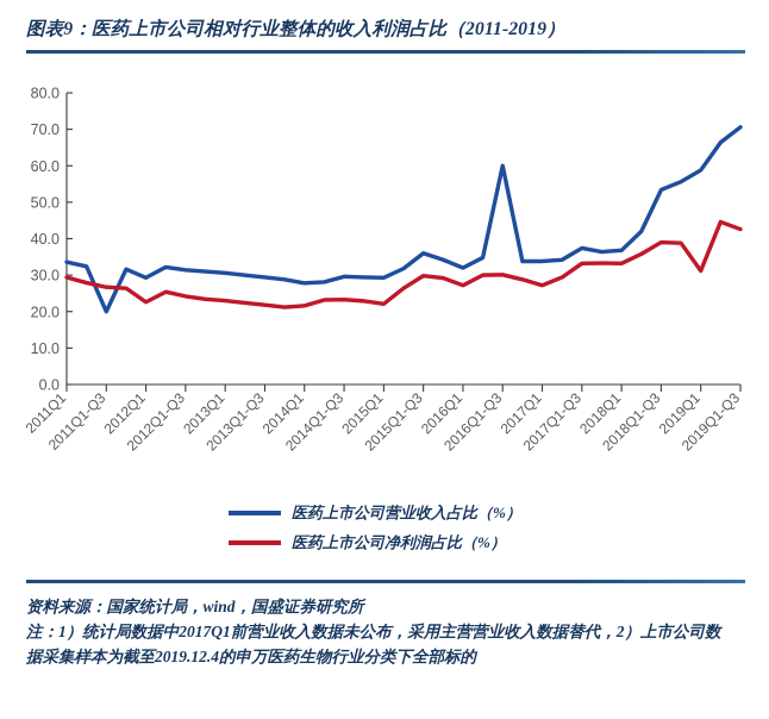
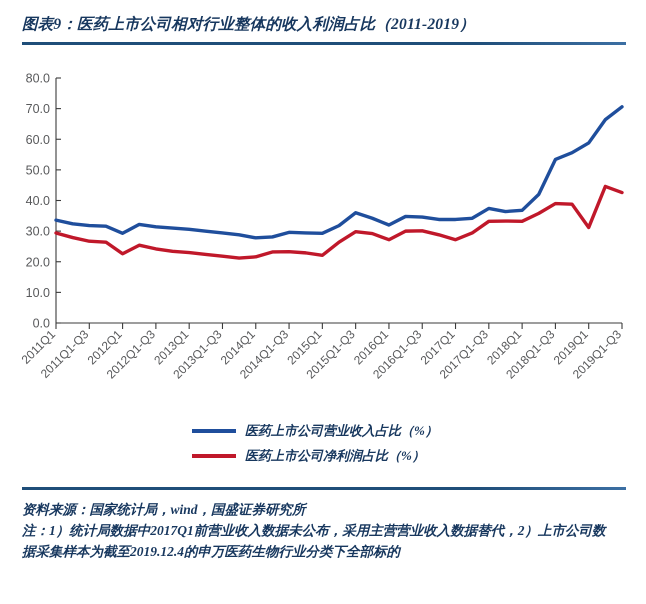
医药上市公司营业收入占比（%）/2011Q1-Q3: 20 -> 32
医药上市公司营业收入占比（%）/2016Q1-Q3: 60 -> 35
